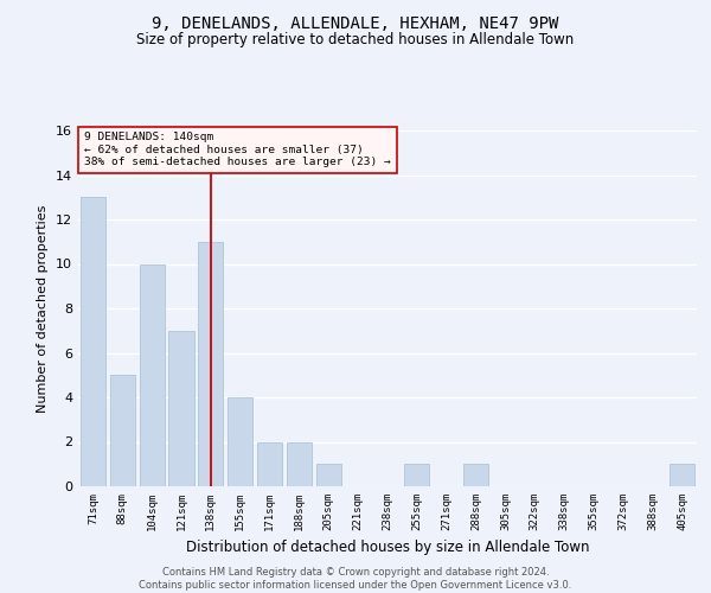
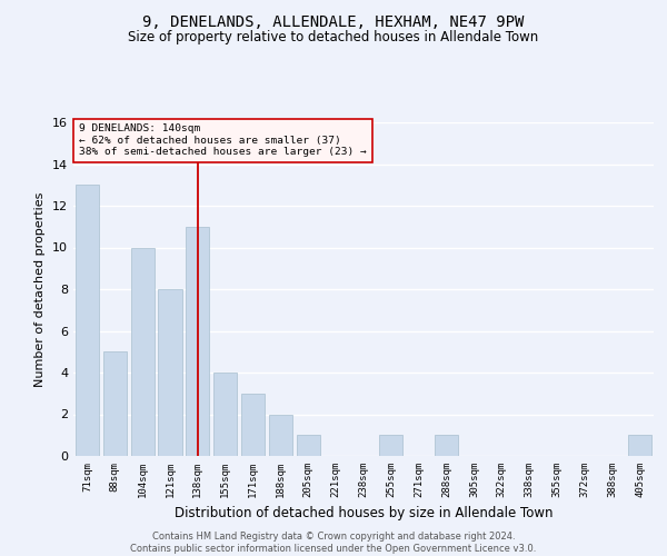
121sqm: 7 -> 8
171sqm: 2 -> 3
